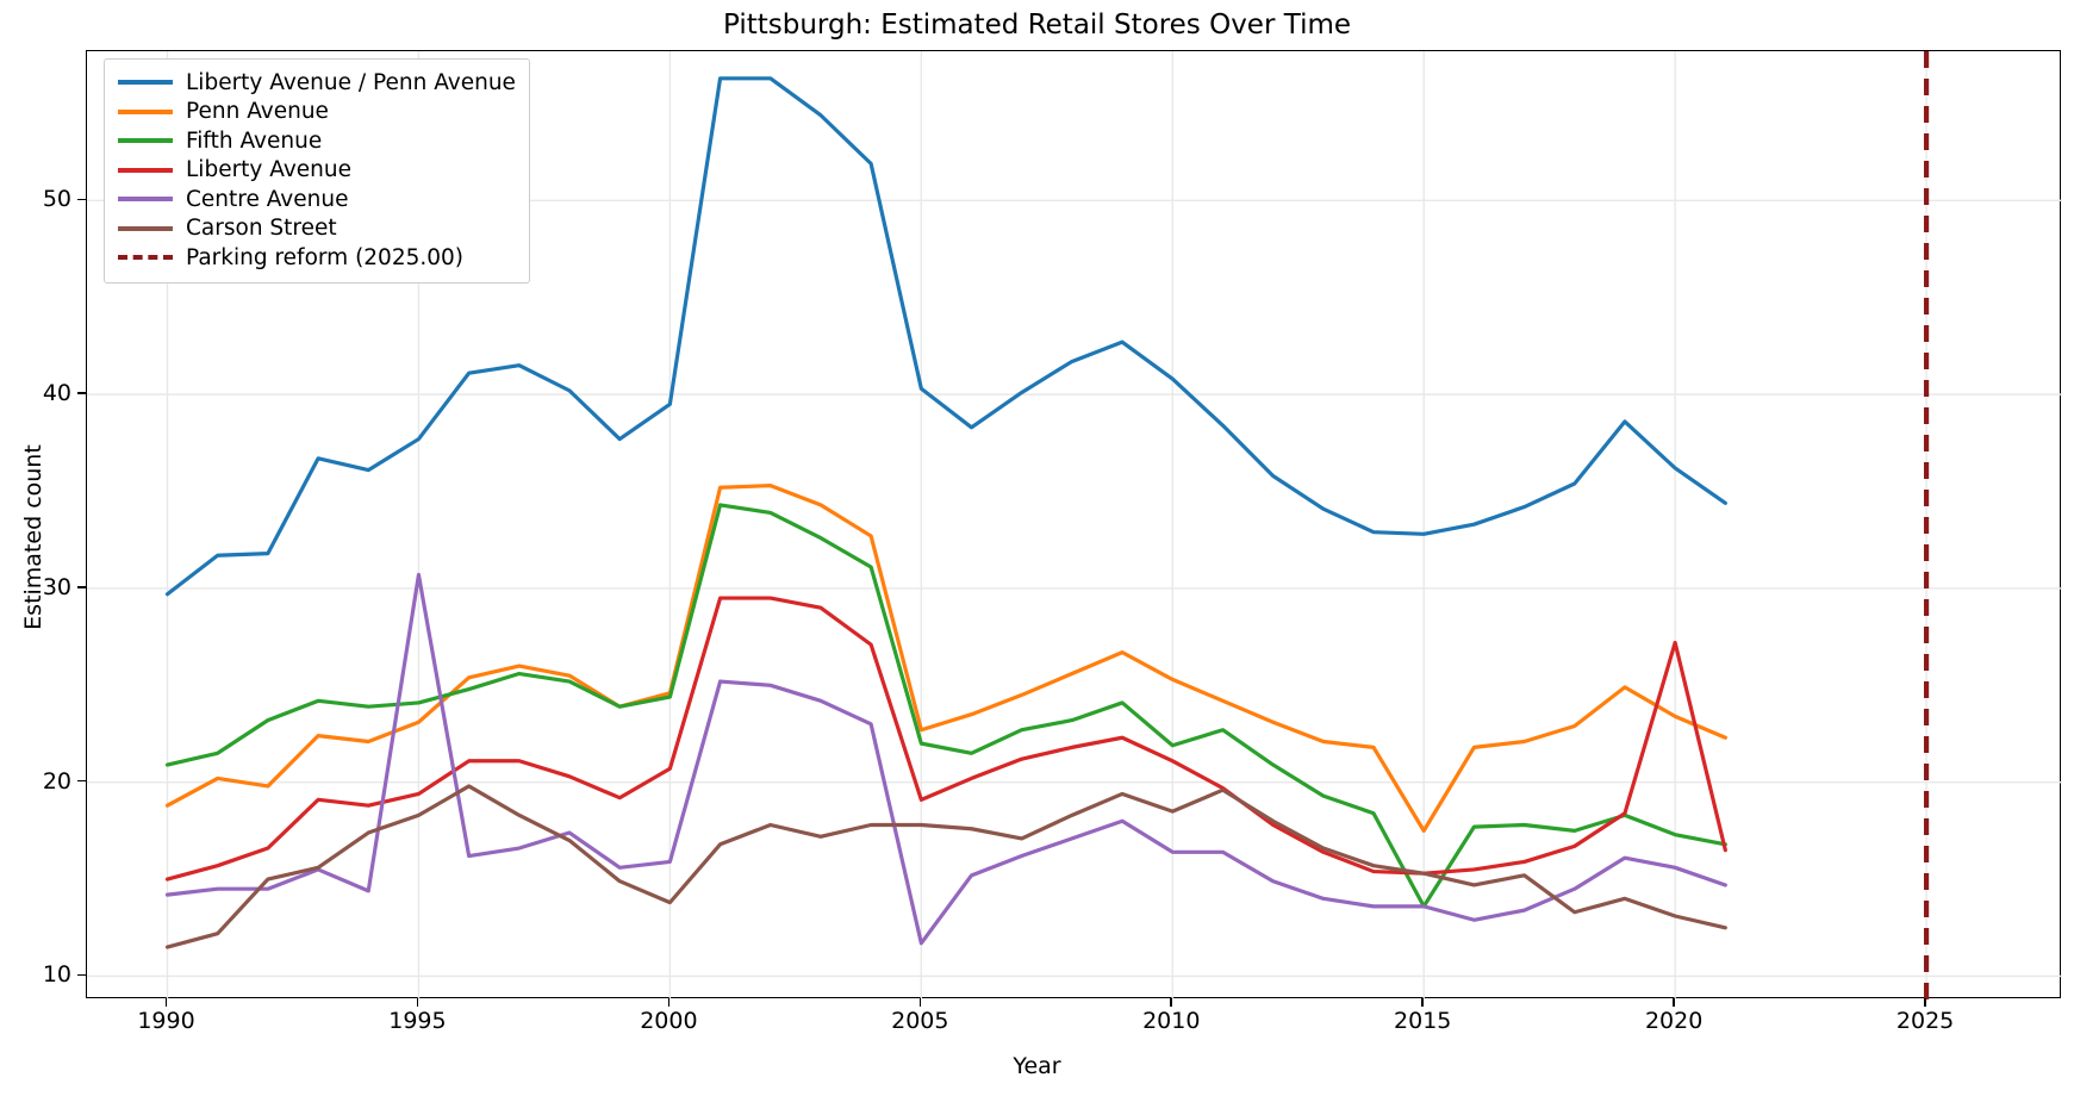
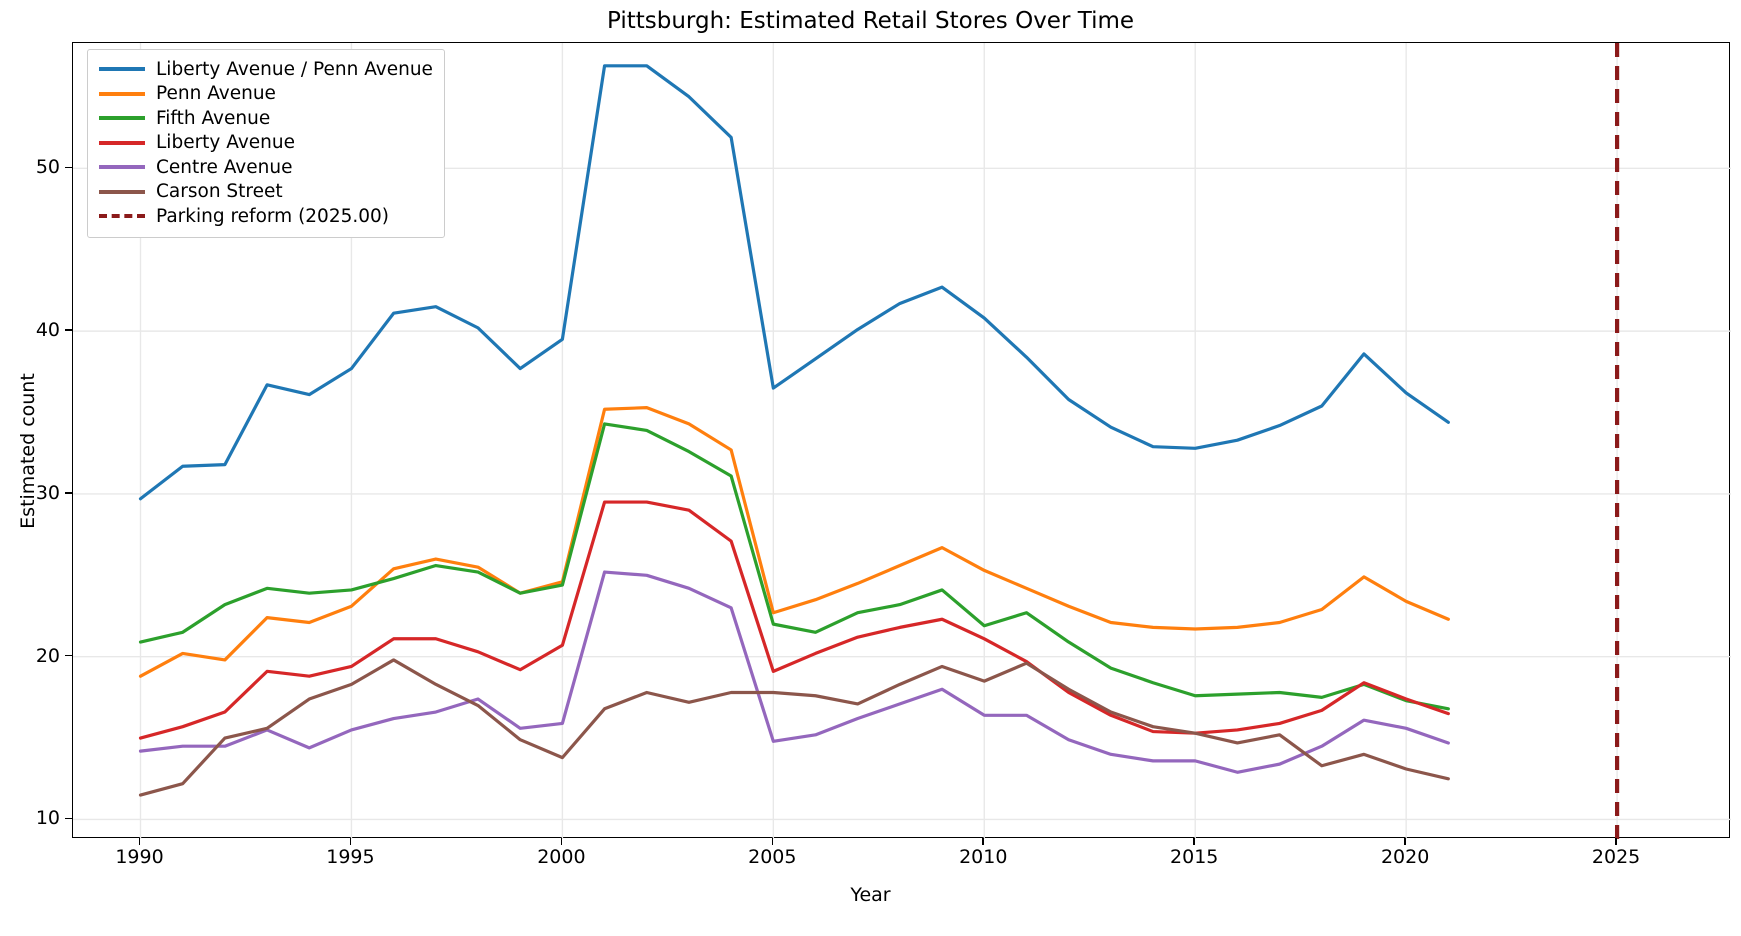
Centre Avenue/1995: 30.7 -> 15.5
Liberty Avenue / Penn Avenue/2005: 40.3 -> 36.5
Centre Avenue/2005: 11.7 -> 14.8
Penn Avenue/2015: 17.5 -> 21.7
Fifth Avenue/2015: 13.6 -> 17.6
Liberty Avenue/2020: 27.2 -> 17.4
